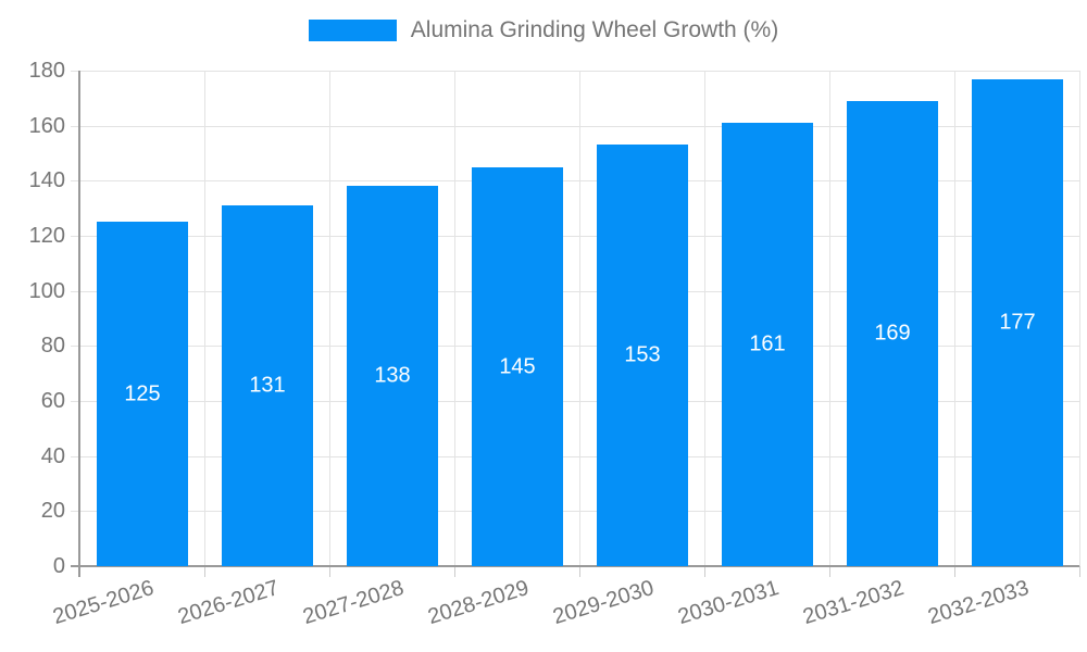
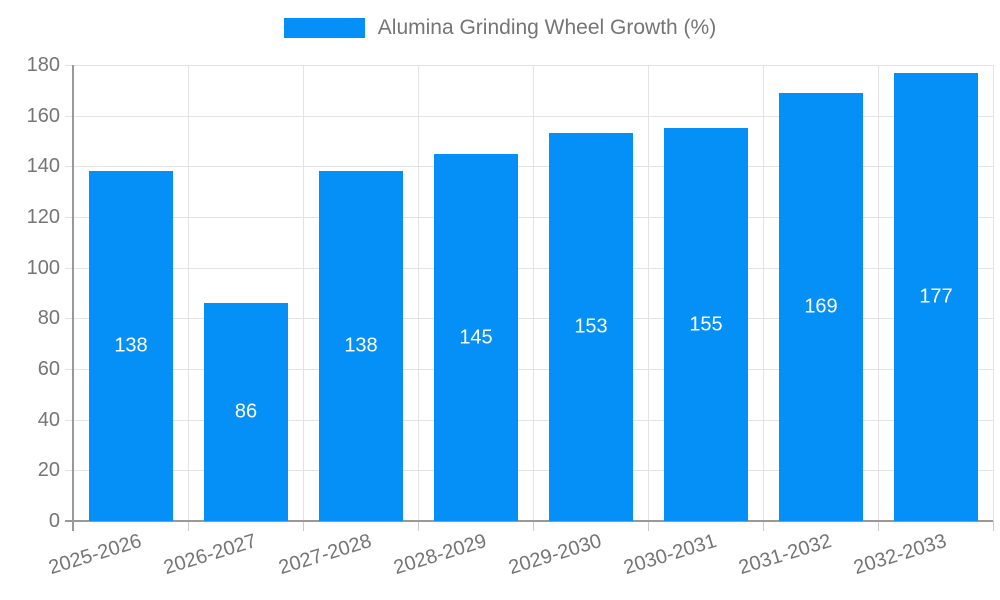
2025-2026: 125 -> 138
2026-2027: 131 -> 86
2030-2031: 161 -> 155
